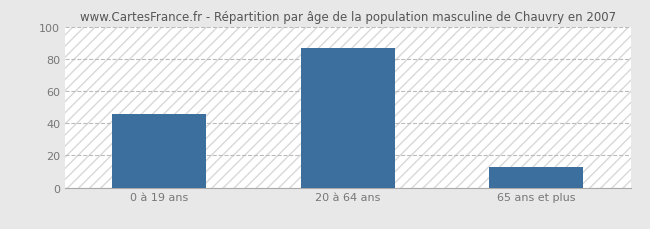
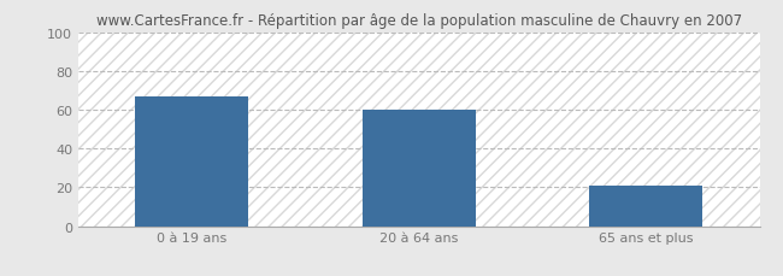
0 à 19 ans: 46 -> 67
20 à 64 ans: 87 -> 60
65 ans et plus: 13 -> 21
